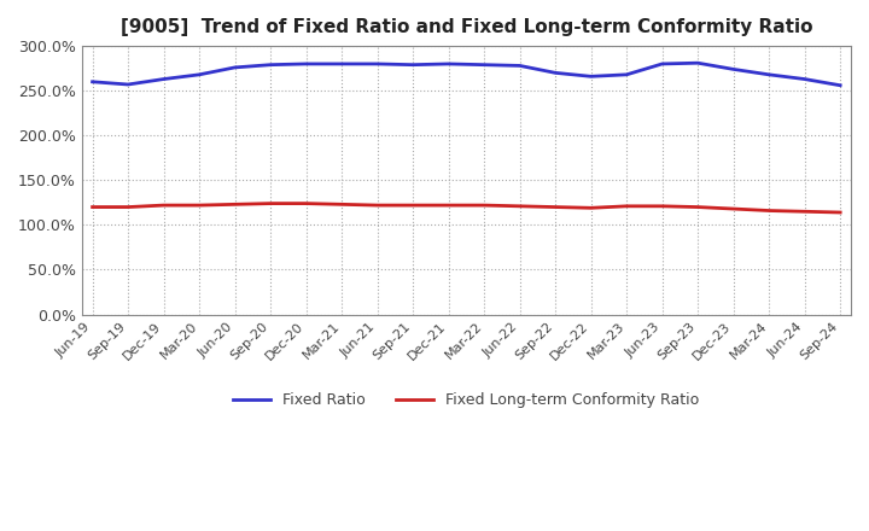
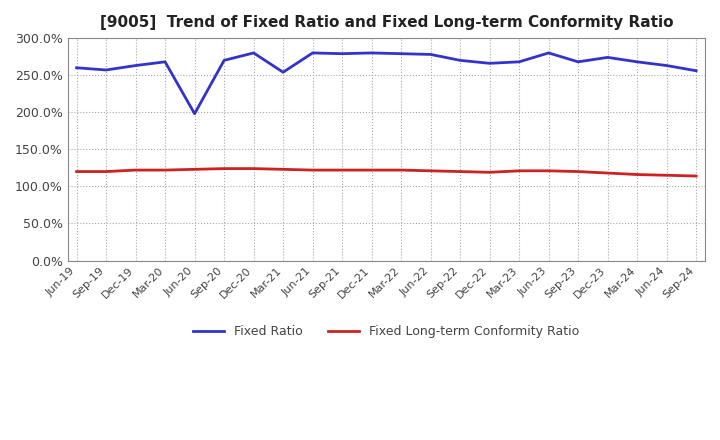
Fixed Ratio/Jun-20: 276% -> 198%
Fixed Ratio/Sep-20: 279% -> 270%
Fixed Ratio/Mar-21: 280% -> 254%
Fixed Ratio/Sep-23: 281% -> 268%
